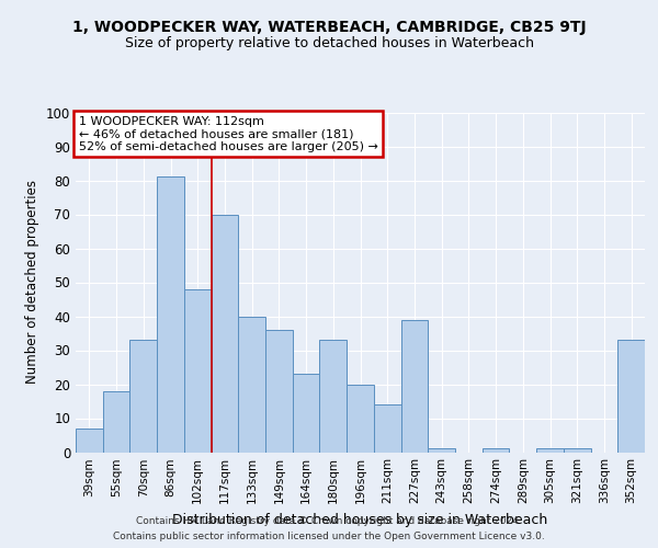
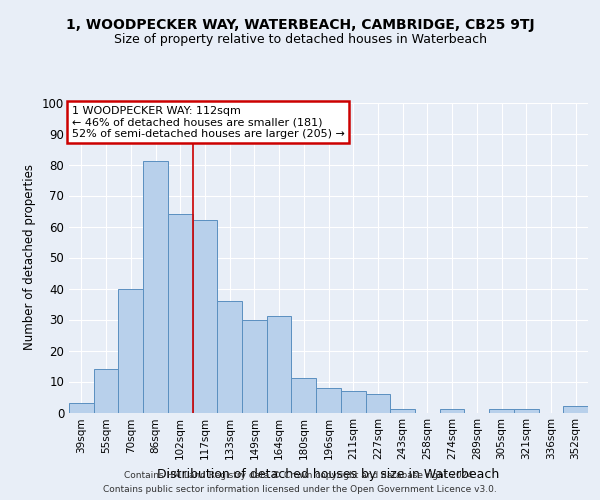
39sqm: 7 -> 3
55sqm: 18 -> 14
70sqm: 33 -> 40
102sqm: 48 -> 64
117sqm: 70 -> 62
133sqm: 40 -> 36
149sqm: 36 -> 30
164sqm: 23 -> 31
180sqm: 33 -> 11
196sqm: 20 -> 8
211sqm: 14 -> 7
227sqm: 39 -> 6
352sqm: 33 -> 2
